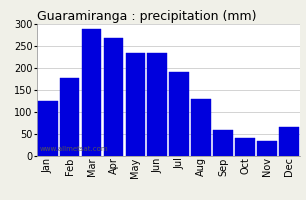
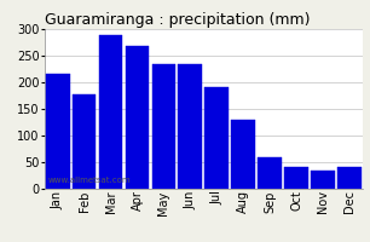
Jan: 125 -> 215
Dec: 65 -> 40
